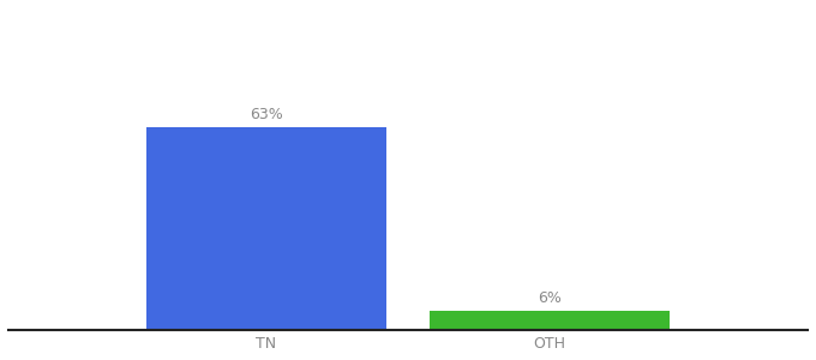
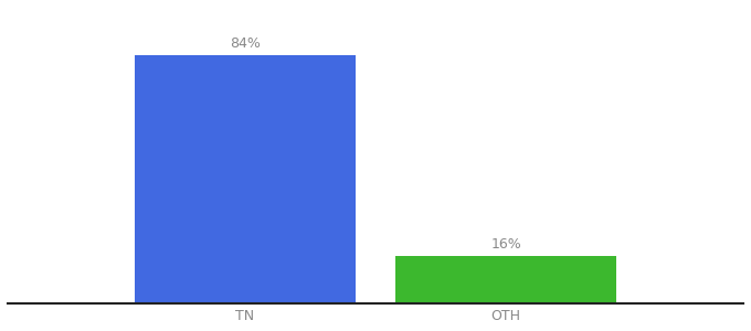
TN: 63% -> 84%
OTH: 6% -> 16%
